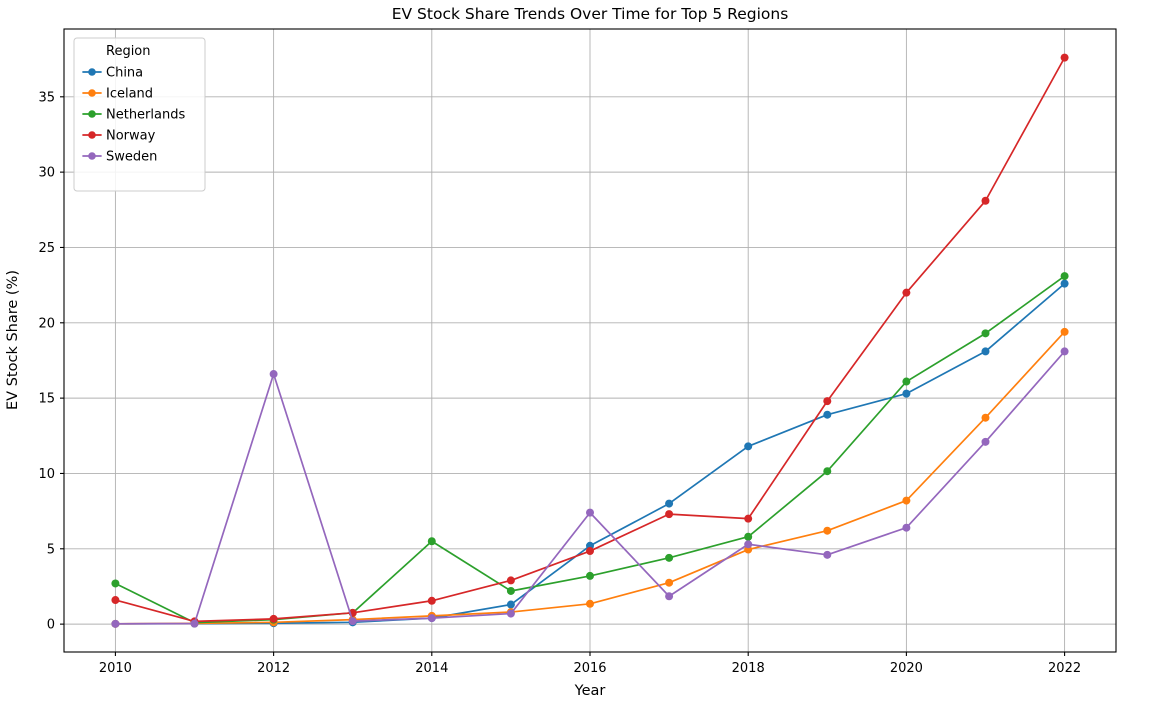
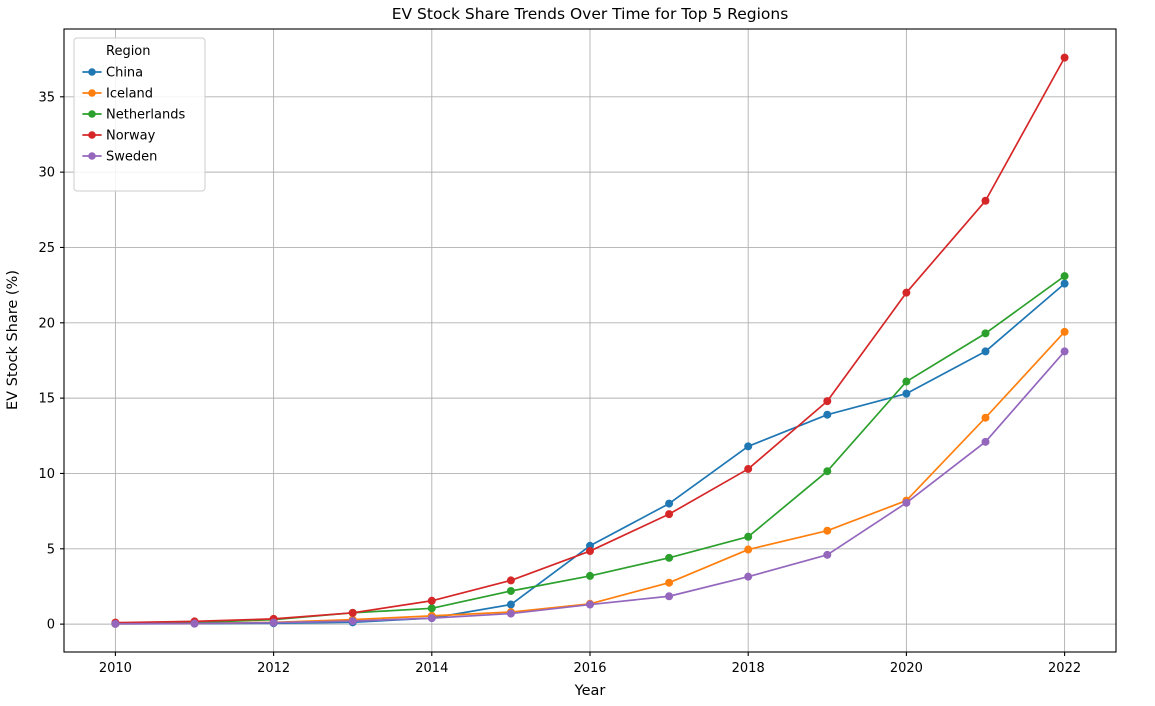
Netherlands/2010: 2.7 -> 0.1
Norway/2010: 1.6 -> 0.1
Sweden/2012: 16.6 -> 0.1
Netherlands/2014: 5.5 -> 1.1
Sweden/2016: 7.4 -> 1.3
Norway/2018: 7.0 -> 10.3
Sweden/2018: 5.3 -> 3.1
Sweden/2020: 6.4 -> 8.1
